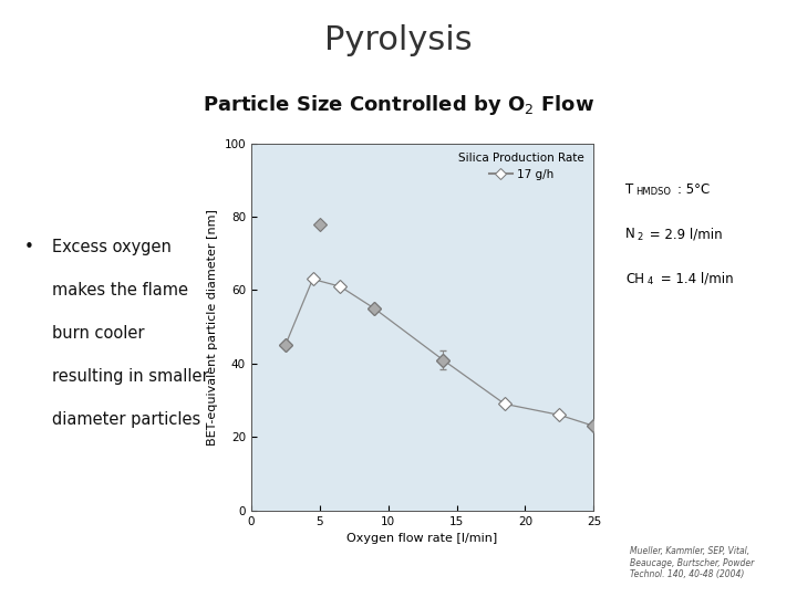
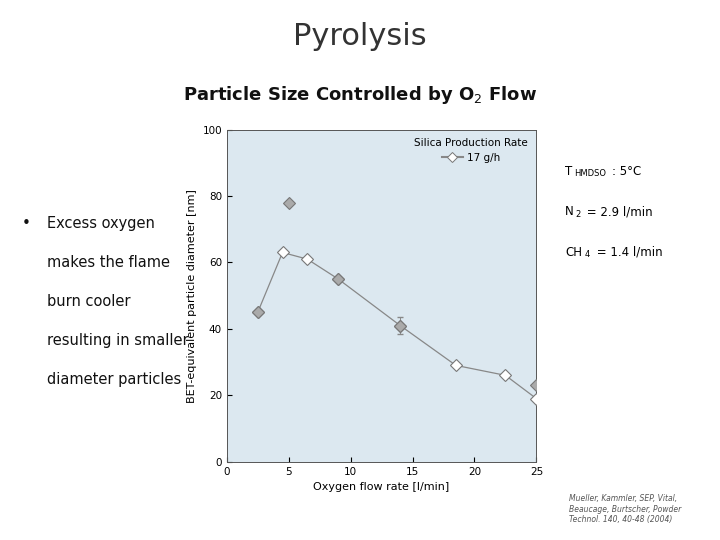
17 g/h/25: 23 -> 19
